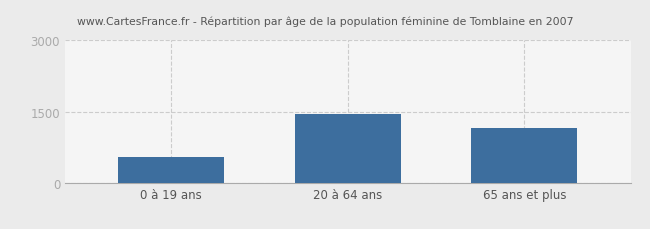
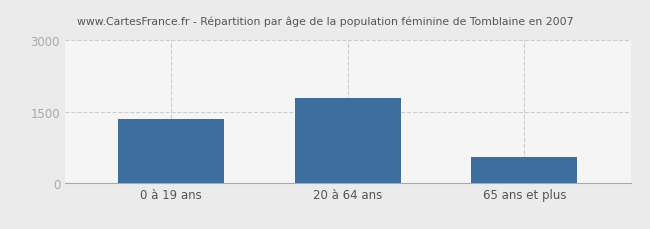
0 à 19 ans: 550 -> 1350
20 à 64 ans: 1450 -> 1780
65 ans et plus: 1150 -> 550
